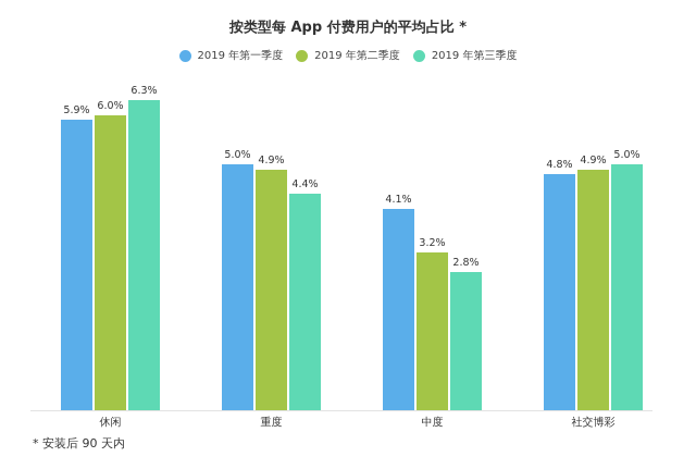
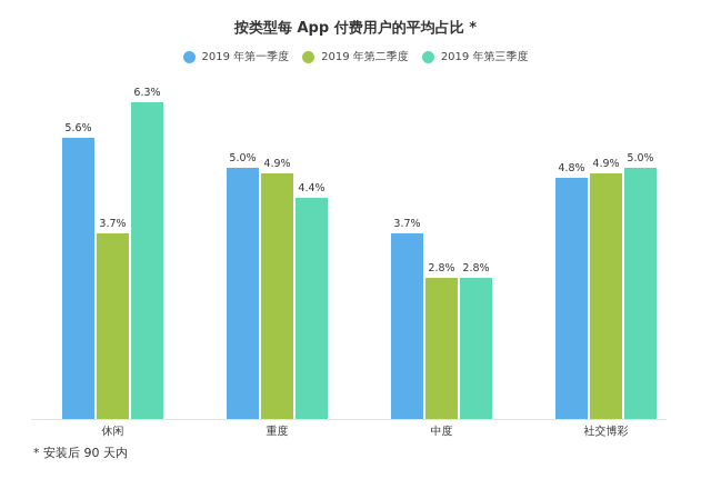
2019 年第一季度/休闲: 5.9% -> 5.6%
2019 年第二季度/休闲: 6.0% -> 3.7%
2019 年第一季度/中度: 4.1% -> 3.7%
2019 年第二季度/中度: 3.2% -> 2.8%
